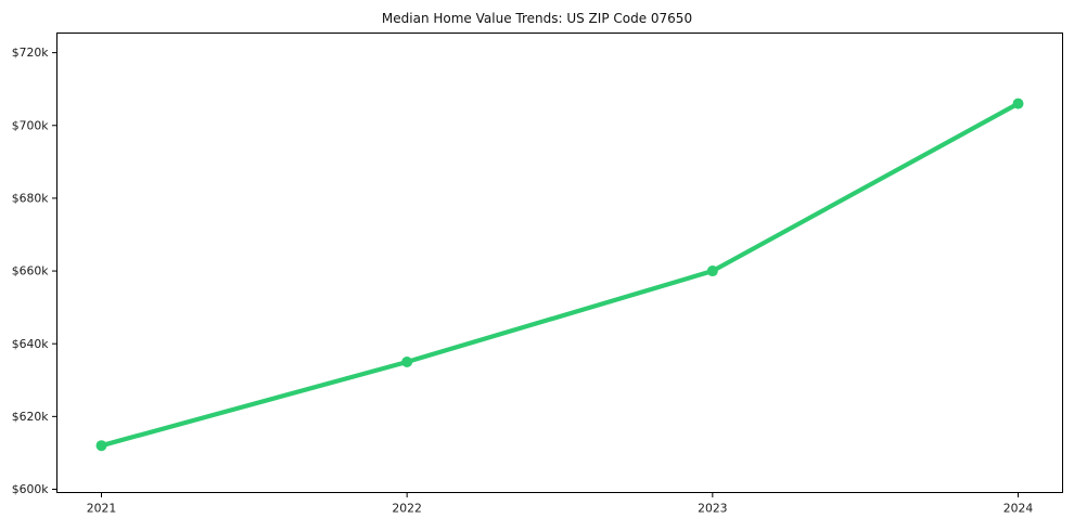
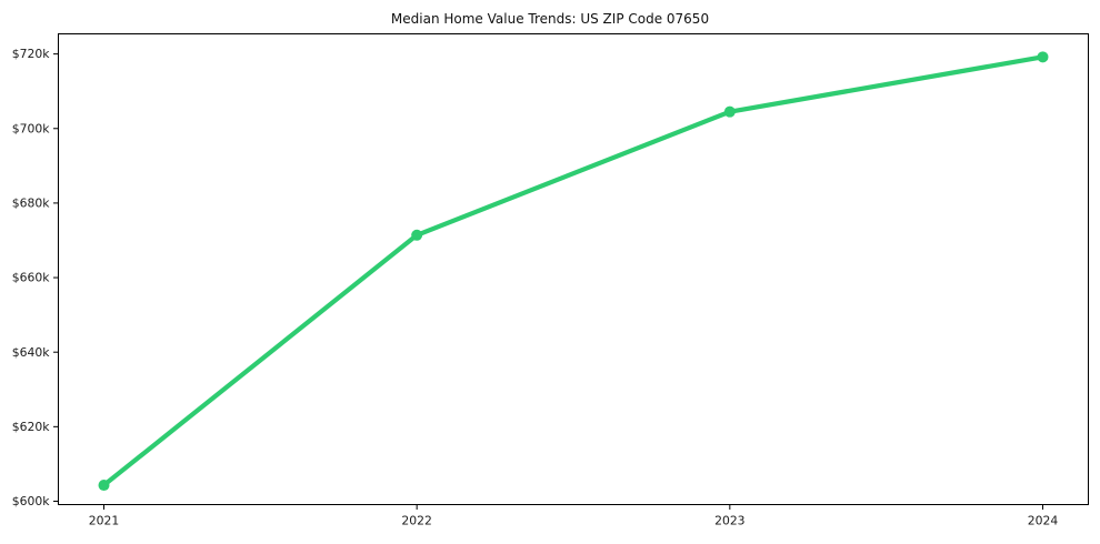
2021: $612k -> $604k
2022: $635k -> $671k
2023: $660k -> $704k
2024: $706k -> $719k
